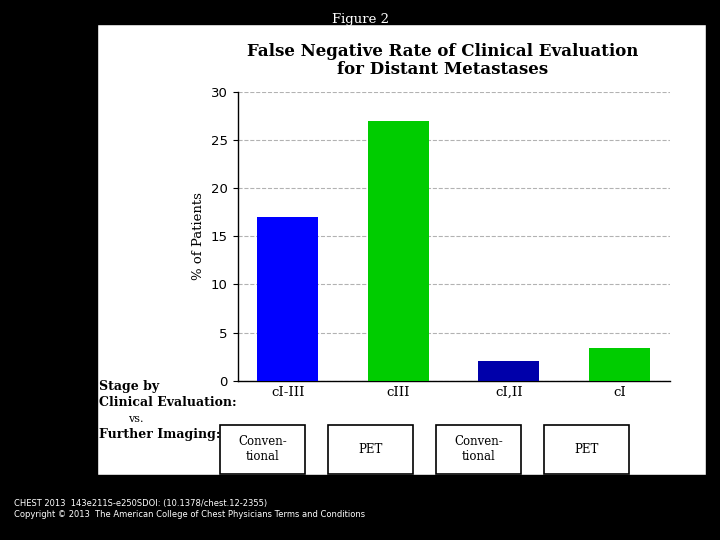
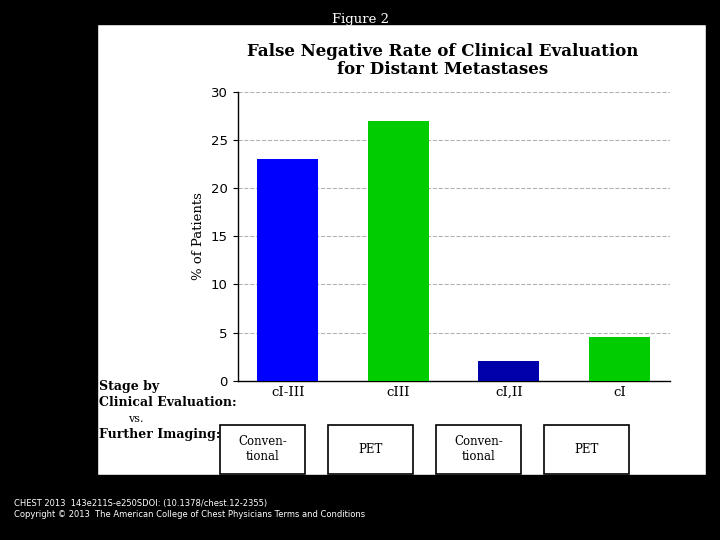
cI-III: 17.0 -> 23.0
cI: 3.4 -> 4.5
